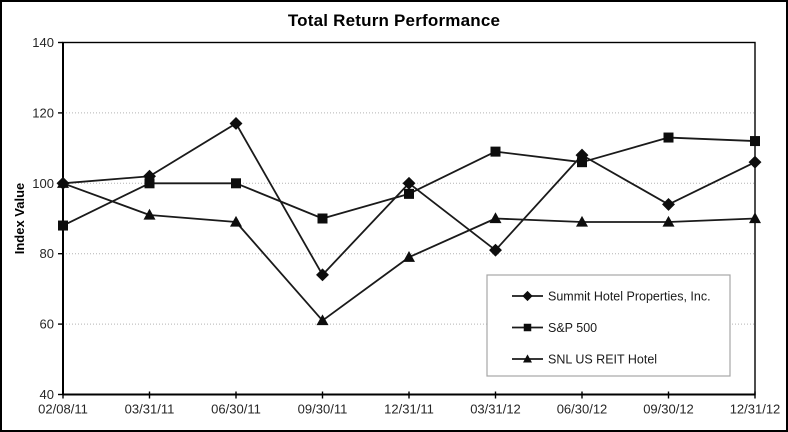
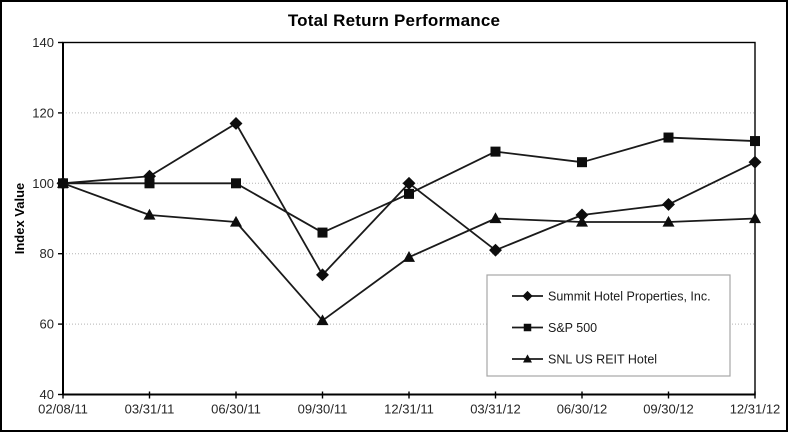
S&P 500/02/08/11: 88 -> 100
S&P 500/09/30/11: 90 -> 86
Summit Hotel Properties, Inc./06/30/12: 108 -> 91
